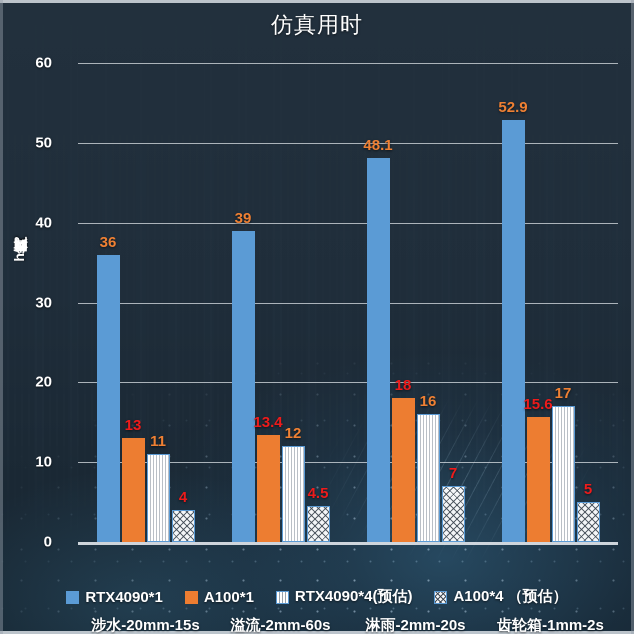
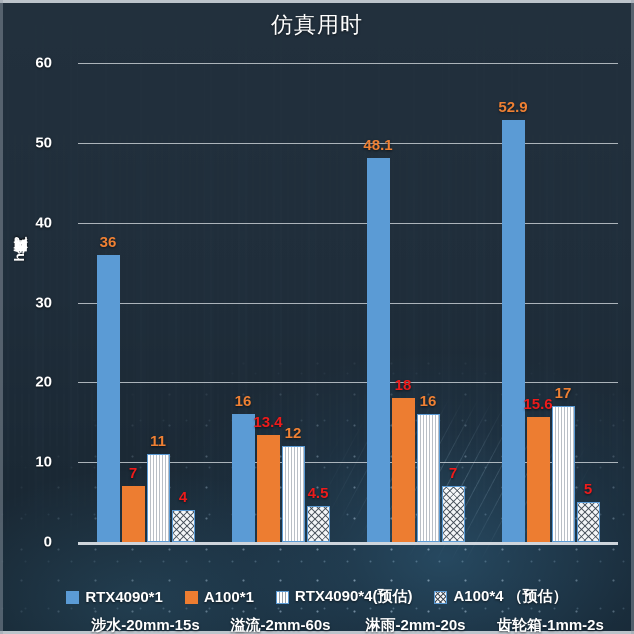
A100*1/涉水-20mm-15s: 13 -> 7
RTX4090*1/溢流-2mm-60s: 39 -> 16
